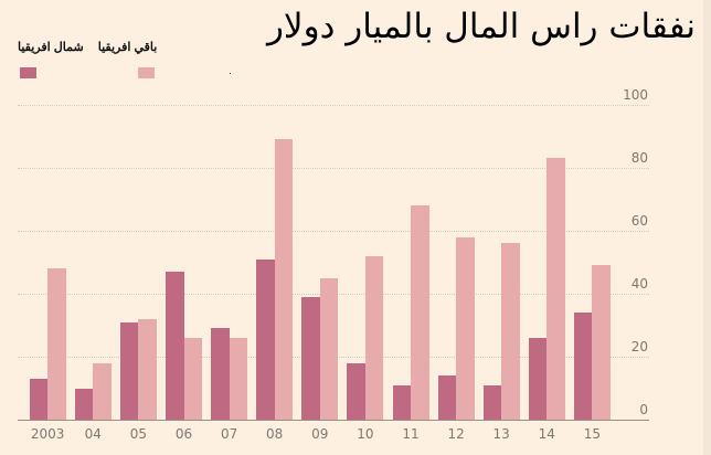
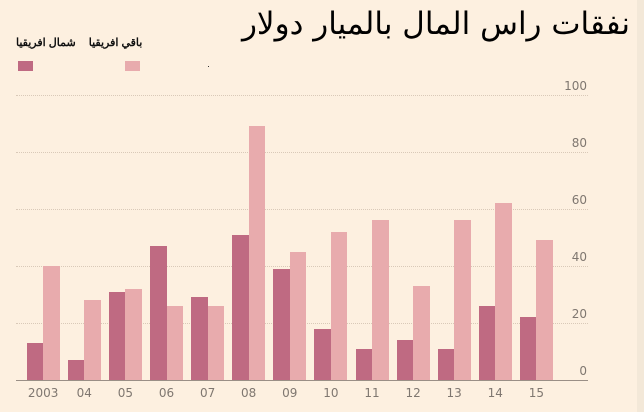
باقي افريقيا/2003: 48 -> 40
شمال افريقيا/04: 10 -> 7
باقي افريقيا/04: 18 -> 28
باقي افريقيا/11: 68 -> 56
باقي افريقيا/12: 58 -> 33
باقي افريقيا/14: 83 -> 62
شمال افريقيا/15: 34 -> 22
